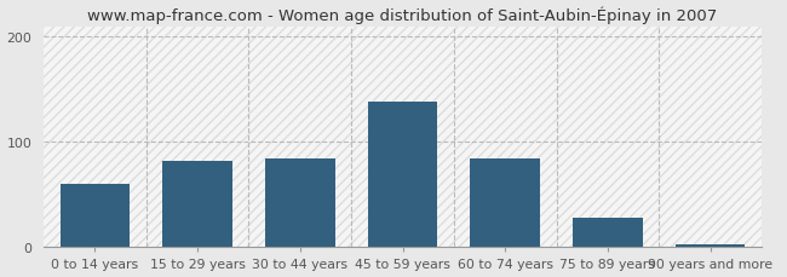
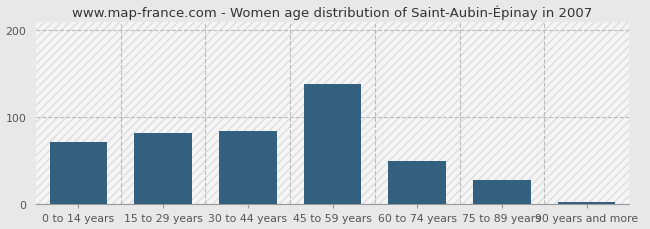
0 to 14 years: 60 -> 72
60 to 74 years: 84 -> 50
